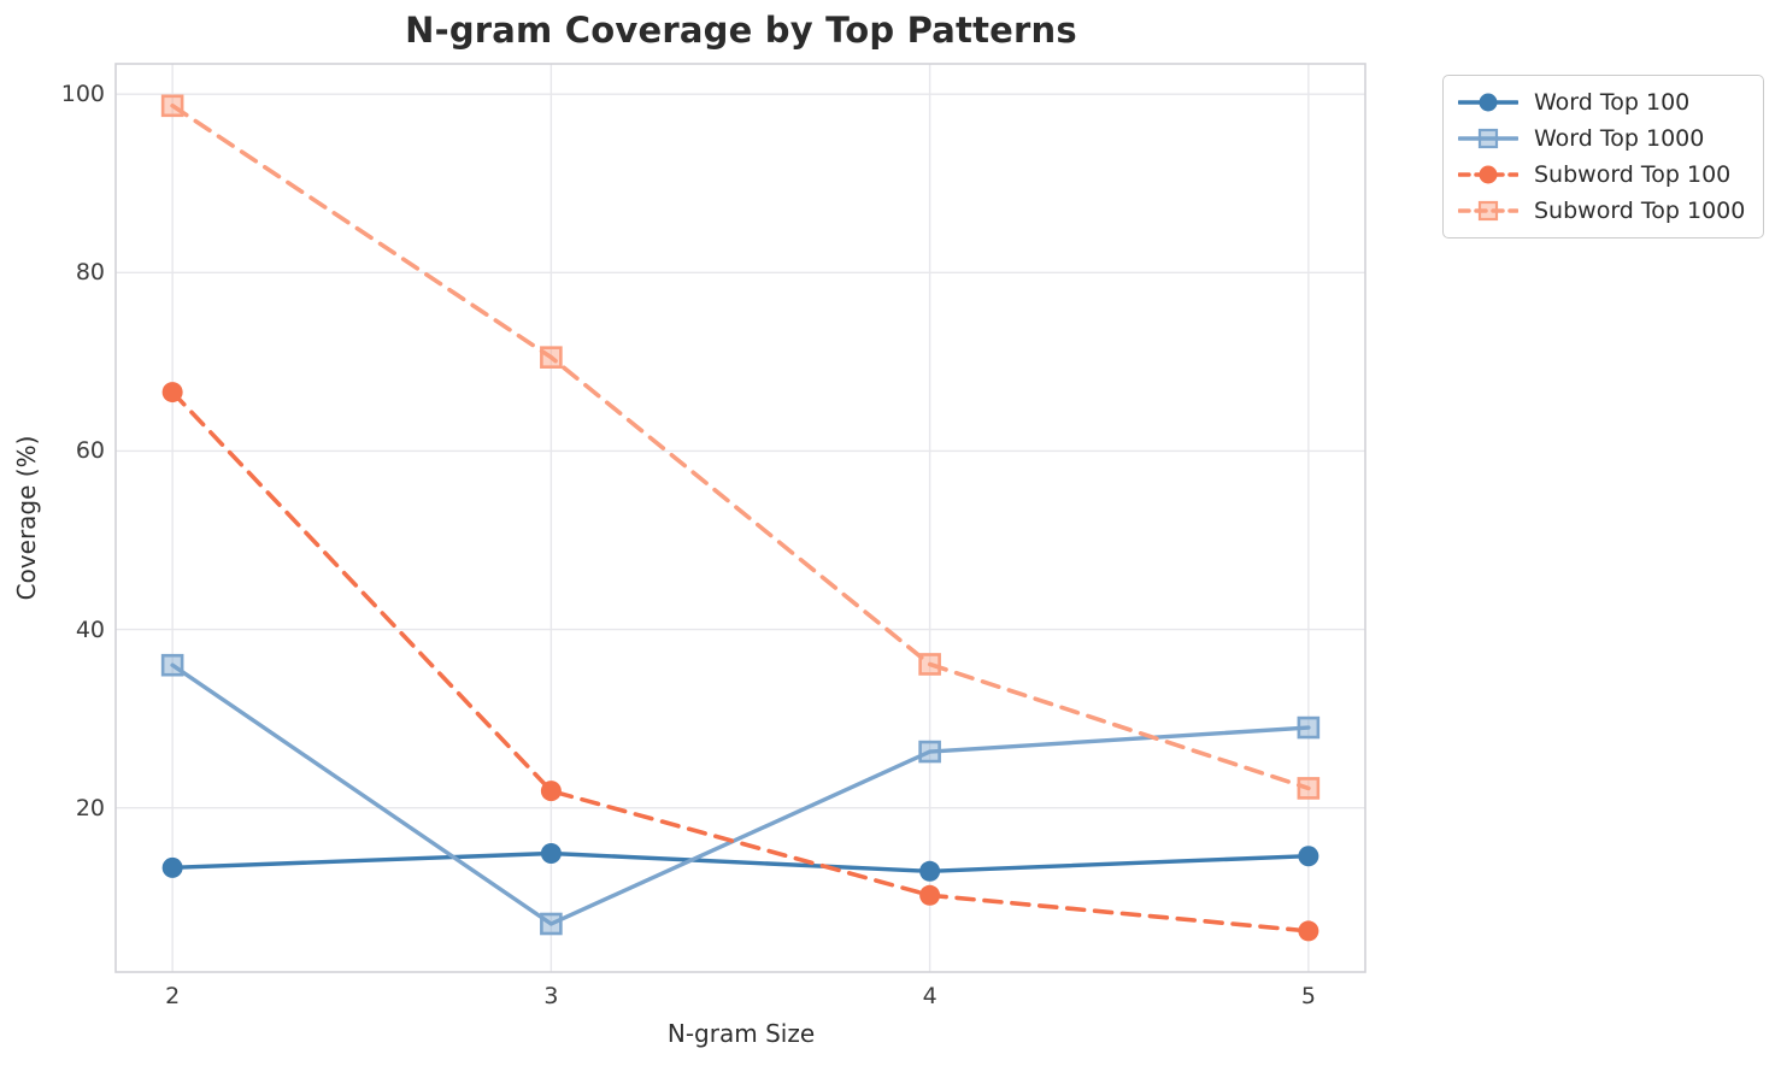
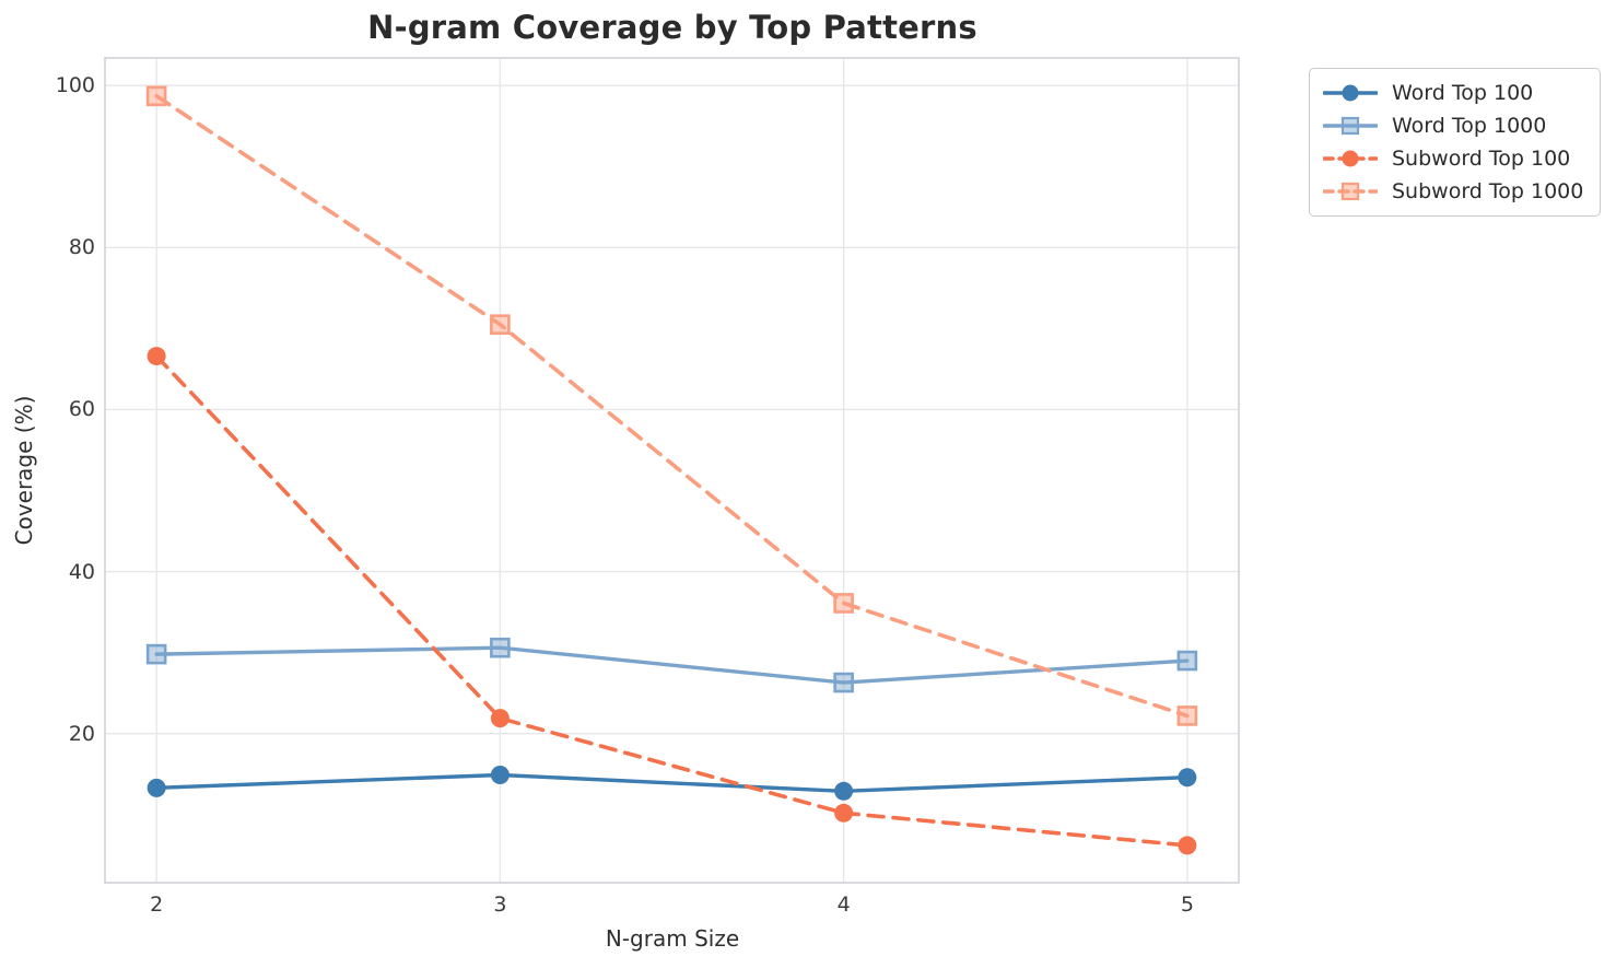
Word Top 1000/2: 36 -> 30
Word Top 1000/3: 7 -> 31
